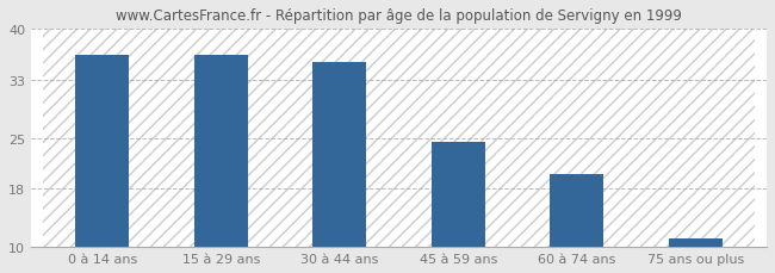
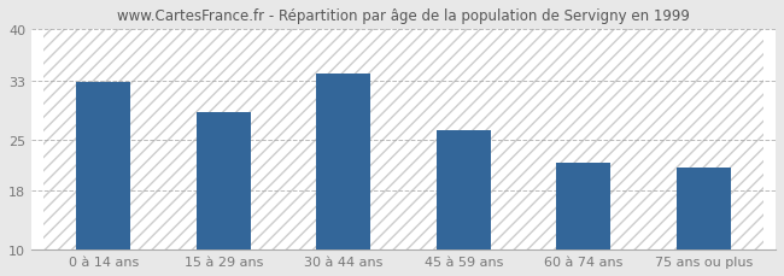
0 à 14 ans: 36.5 -> 32.8
15 à 29 ans: 36.5 -> 28.8
30 à 44 ans: 35.5 -> 34.0
45 à 59 ans: 24.5 -> 26.2
60 à 74 ans: 20.0 -> 21.8
75 ans ou plus: 11.2 -> 21.2
